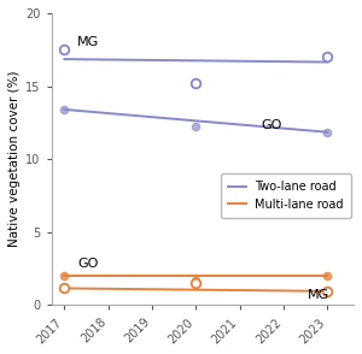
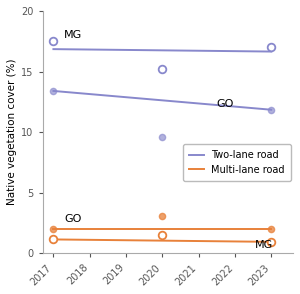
Two-lane road/2020: 12.2 -> 9.6
Multi-lane road/2020: 1.6 -> 3.1
